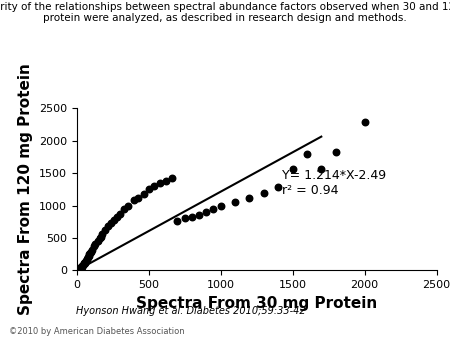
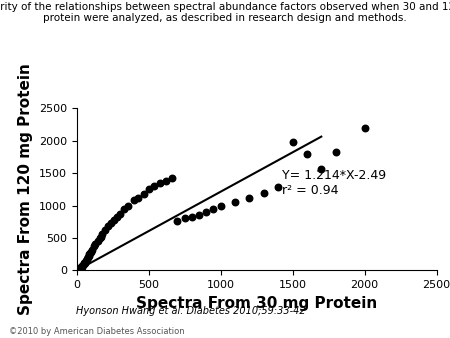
1500: 1560 -> 1980
2000: 2280 -> 2200
